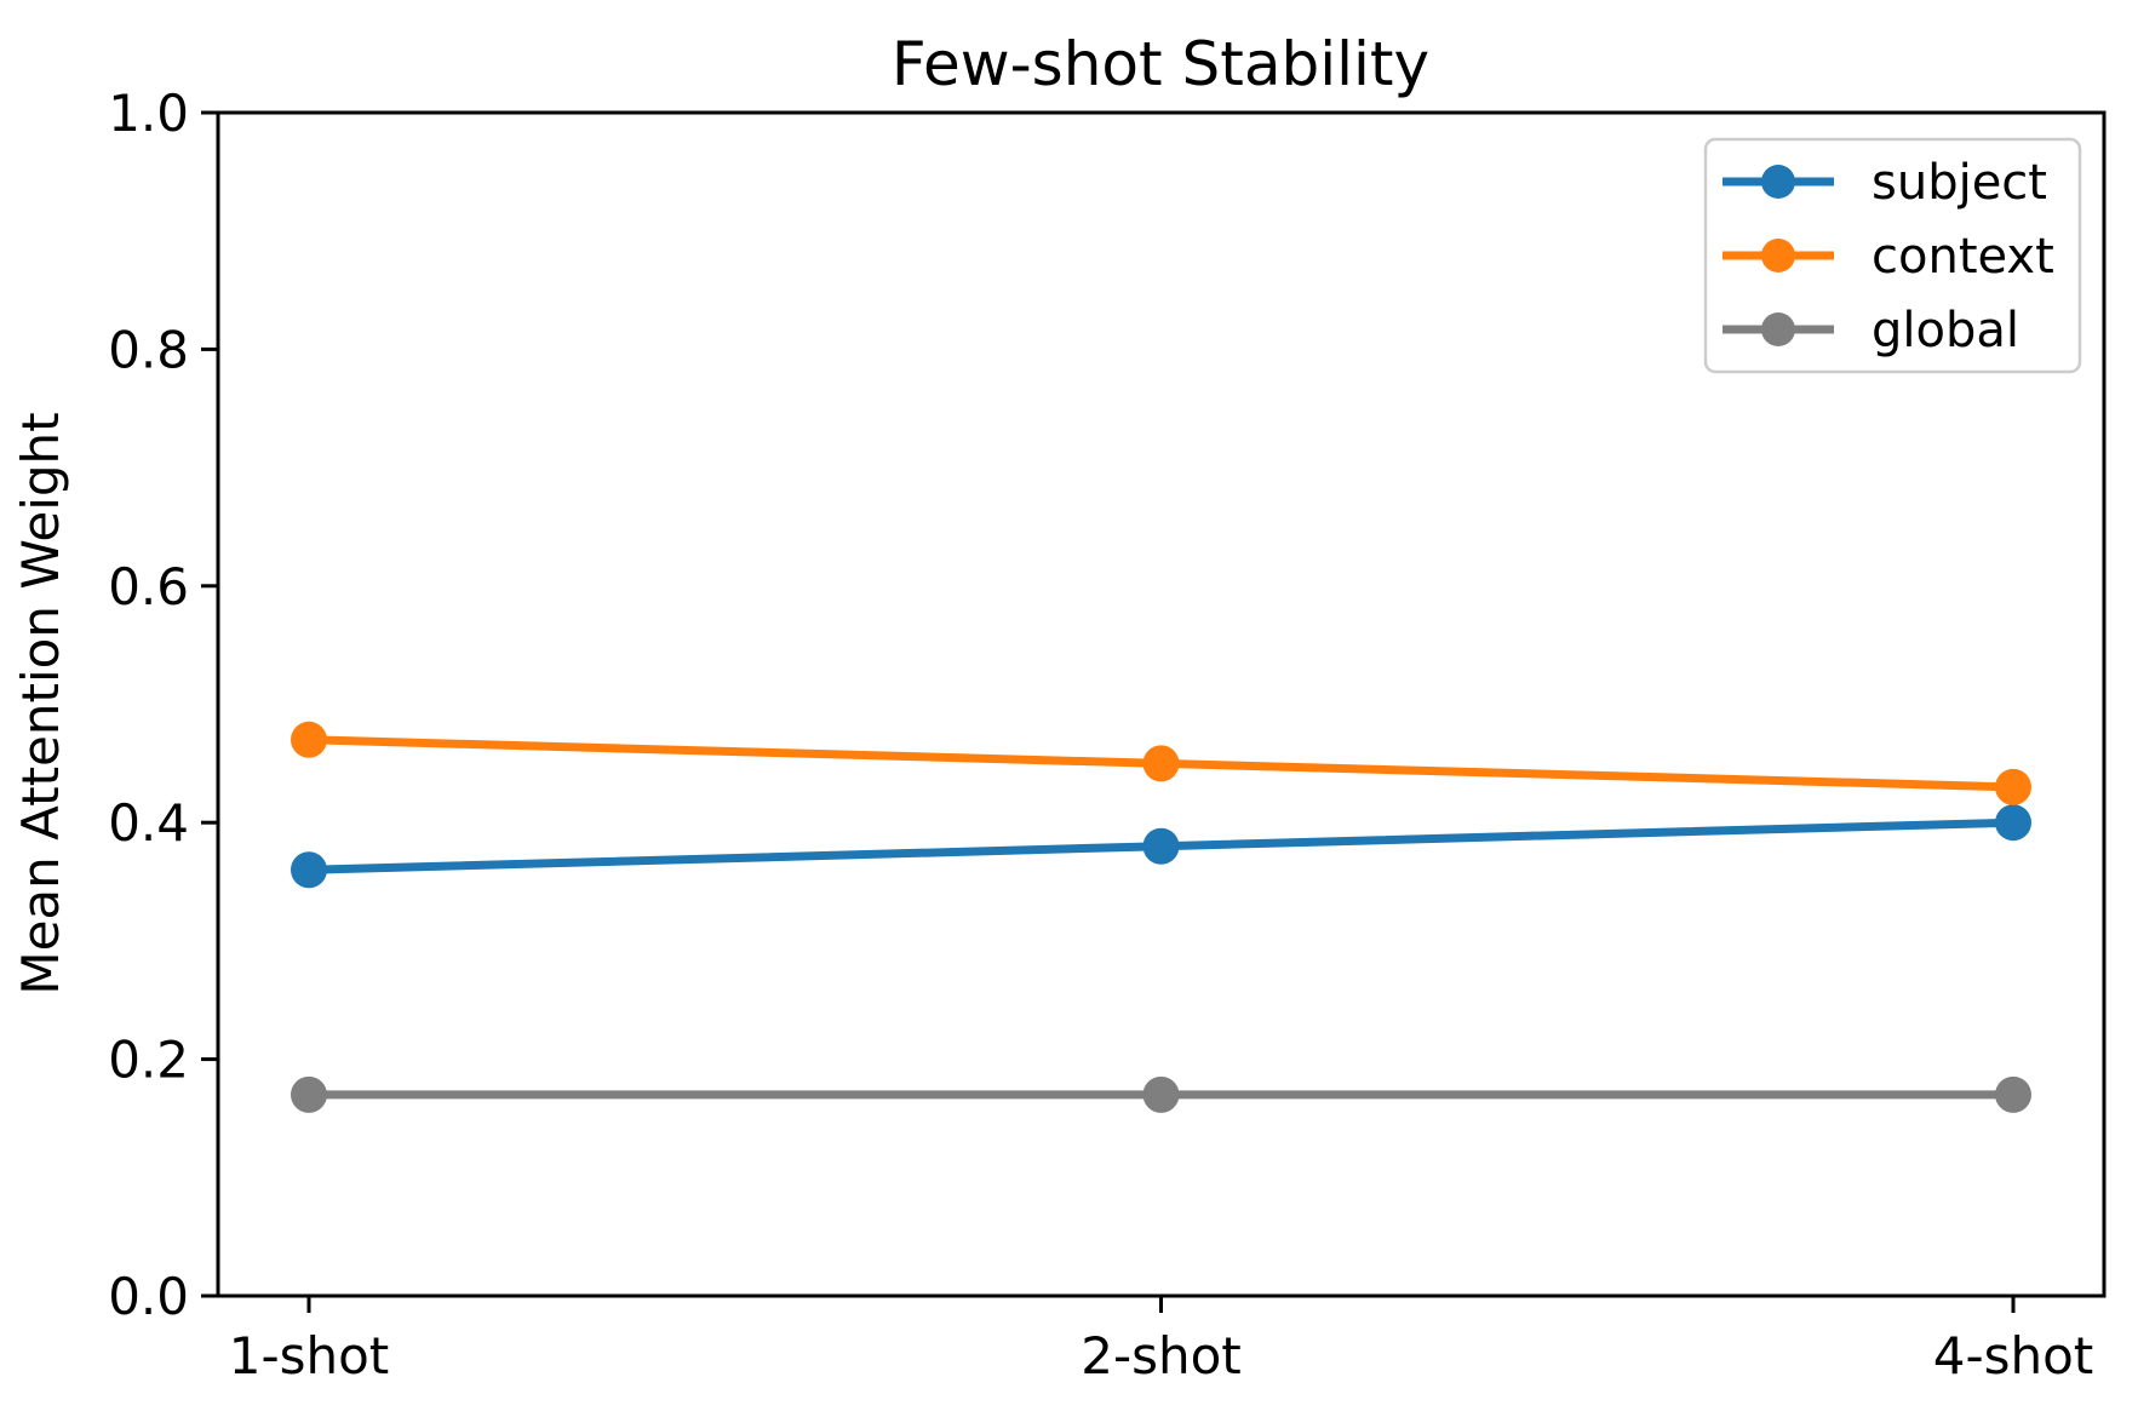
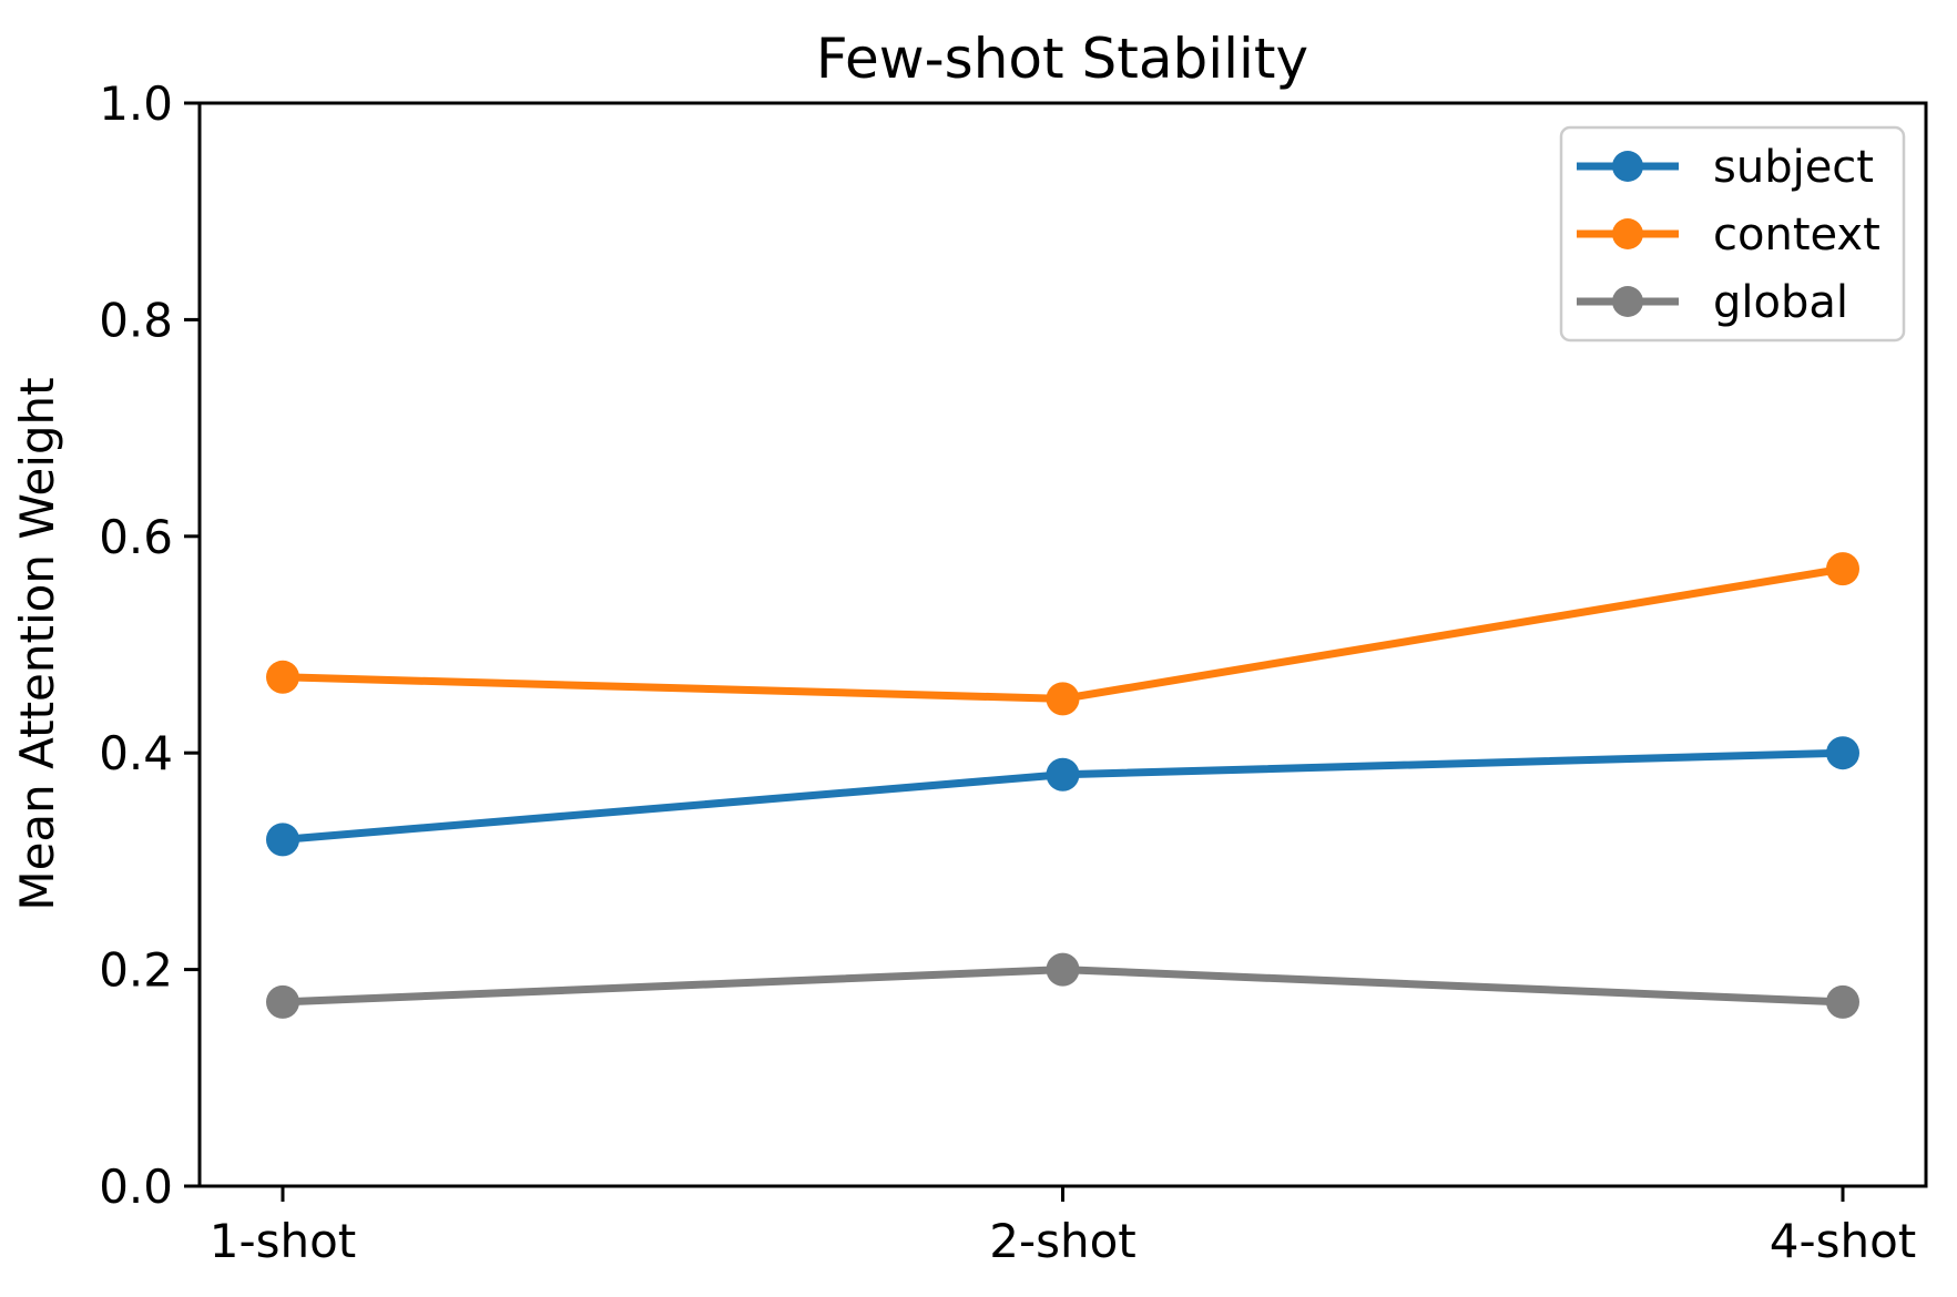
subject/1-shot: 0.36 -> 0.32
global/2-shot: 0.17 -> 0.20
context/4-shot: 0.43 -> 0.57
